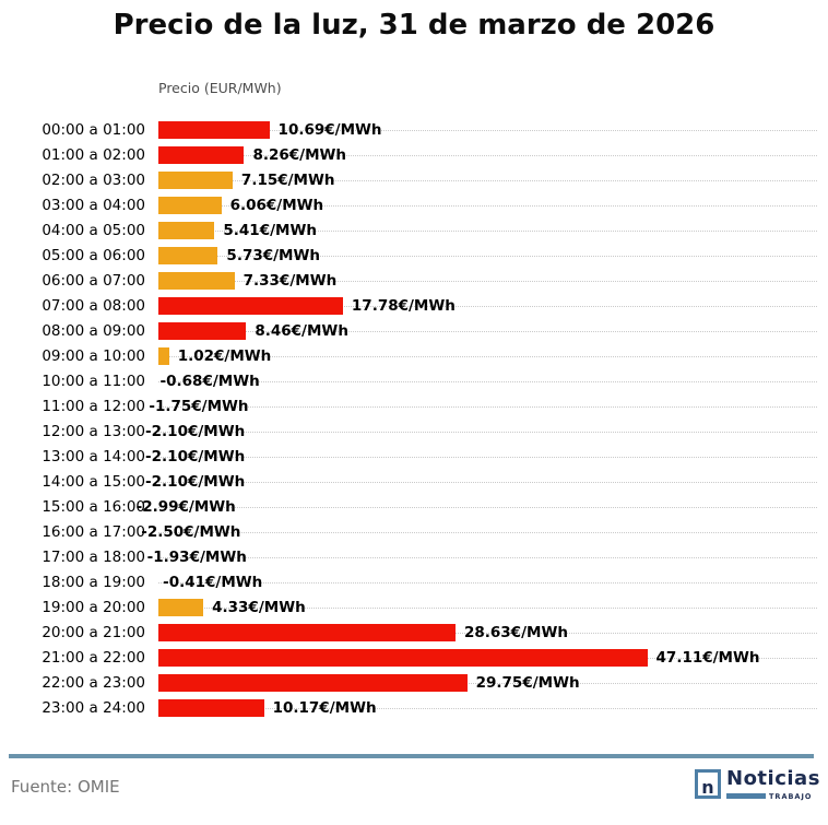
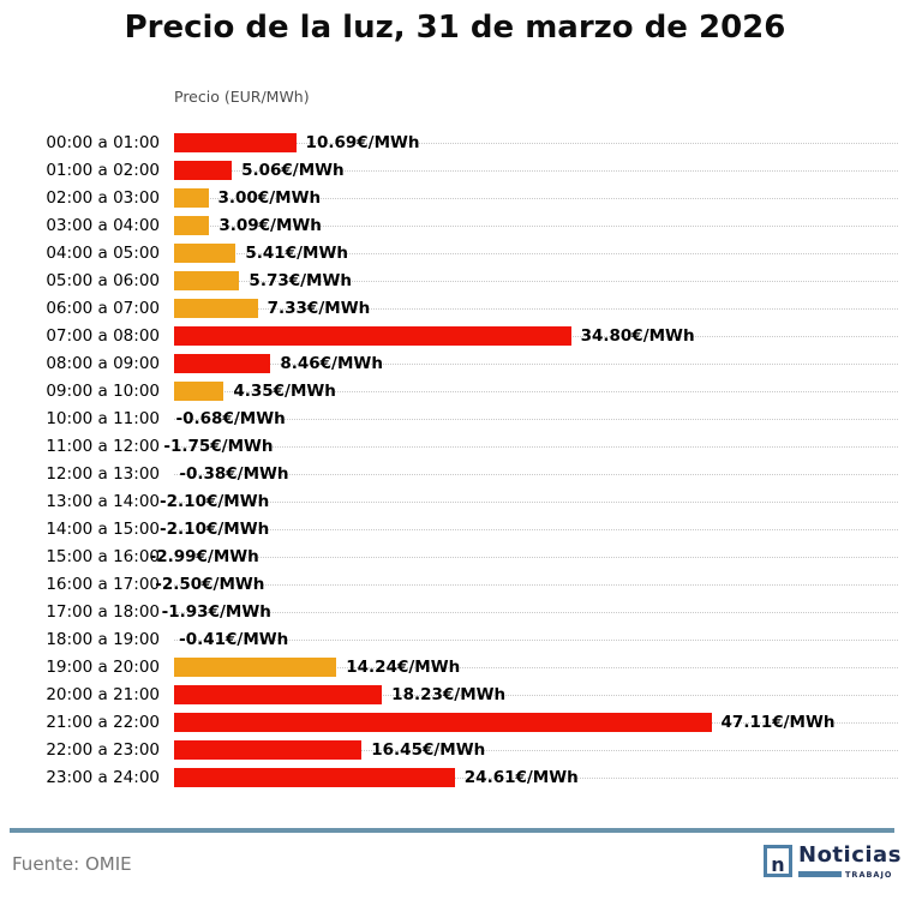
01:00 a 02:00: 8.26 -> 5.06
02:00 a 03:00: 7.15 -> 3.00
03:00 a 04:00: 6.06 -> 3.09
07:00 a 08:00: 17.78 -> 34.80
09:00 a 10:00: 1.02 -> 4.35
12:00 a 13:00: -2.10 -> -0.38
19:00 a 20:00: 4.33 -> 14.24
20:00 a 21:00: 28.63 -> 18.23
22:00 a 23:00: 29.75 -> 16.45
23:00 a 24:00: 10.17 -> 24.61
